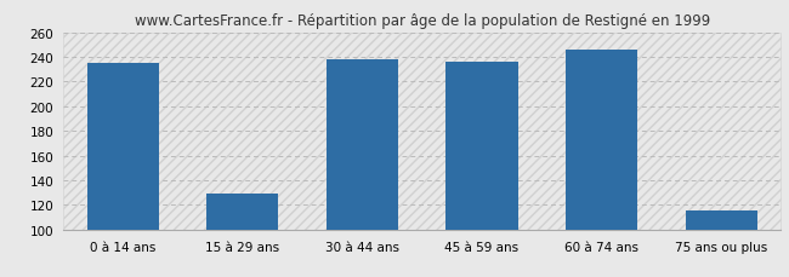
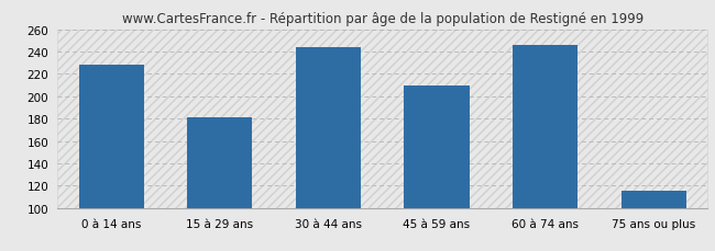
0 à 14 ans: 235 -> 228
15 à 29 ans: 129 -> 181
30 à 44 ans: 238 -> 244
45 à 59 ans: 236 -> 210
